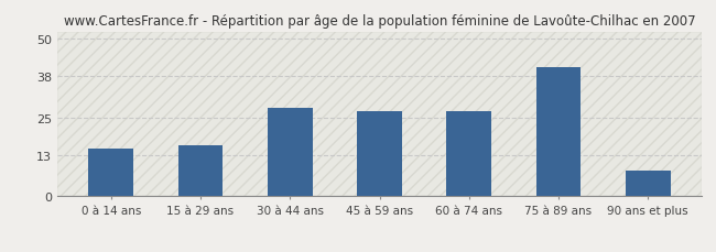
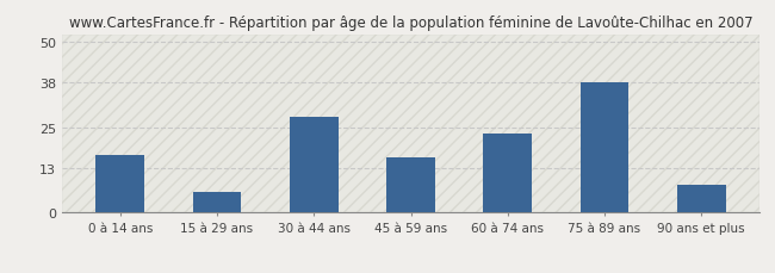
0 à 14 ans: 15 -> 17
15 à 29 ans: 16 -> 6
45 à 59 ans: 27 -> 16
60 à 74 ans: 27 -> 23
75 à 89 ans: 41 -> 38
